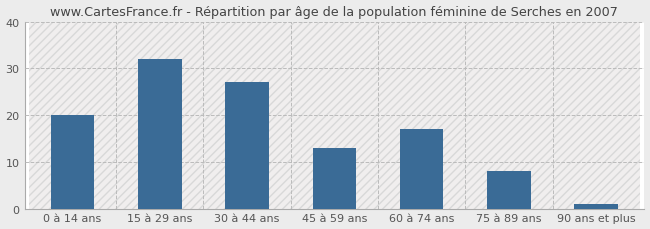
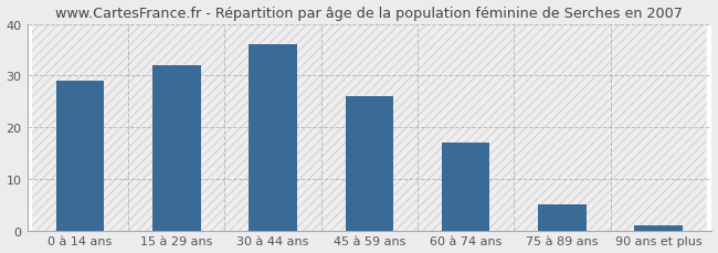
0 à 14 ans: 20 -> 29
30 à 44 ans: 27 -> 36
45 à 59 ans: 13 -> 26
75 à 89 ans: 8 -> 5
